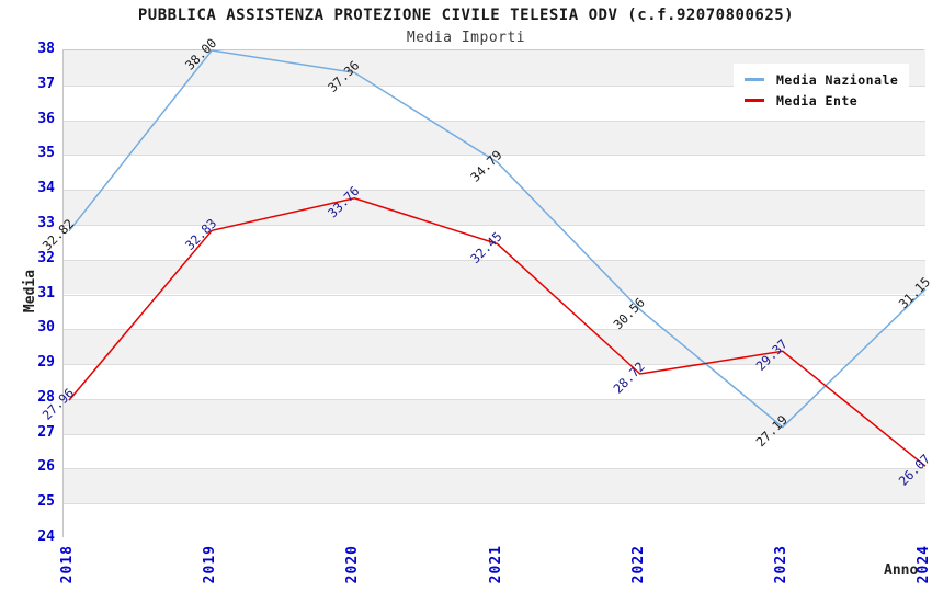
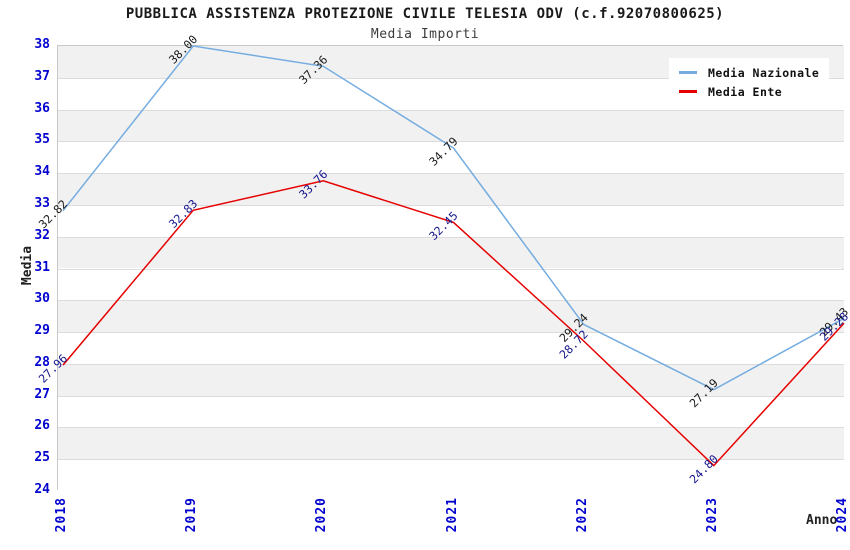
Media Nazionale/2022: 30.56 -> 29.24
Media Ente/2023: 29.37 -> 24.80
Media Nazionale/2024: 31.15 -> 29.43
Media Ente/2024: 26.07 -> 29.28
